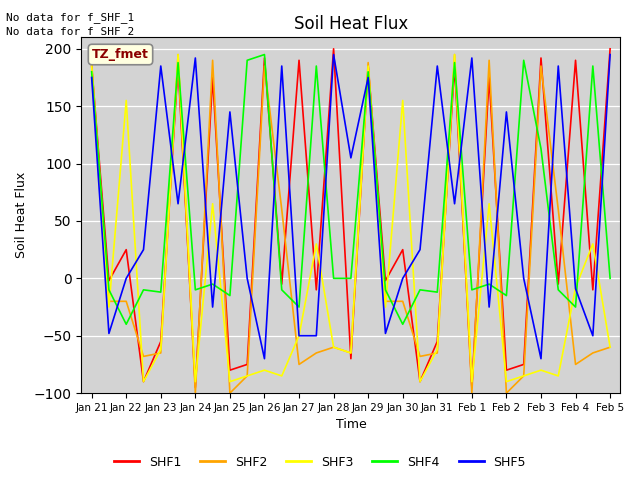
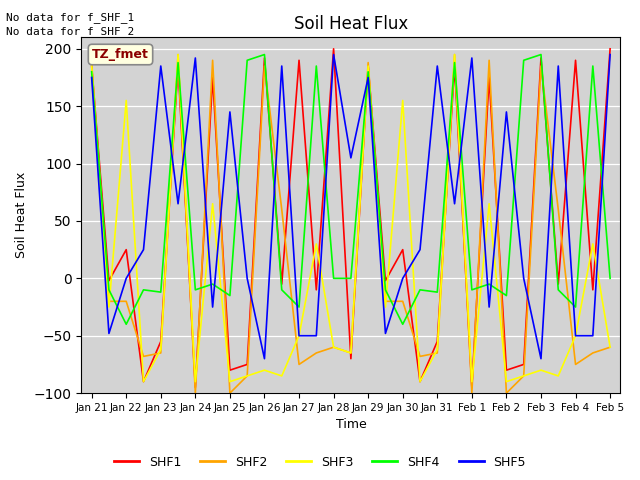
SHF4/Feb 3: 113 -> 195
SHF3/Feb 4: -8 -> -50
SHF5/Feb 4: -9 -> -50
